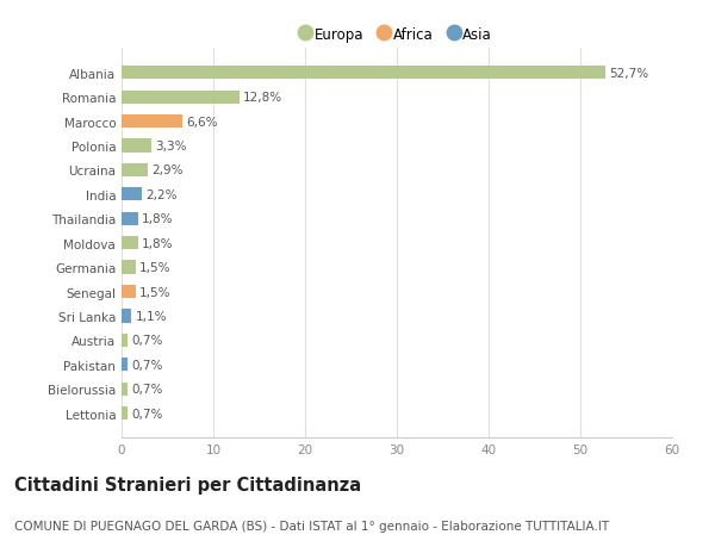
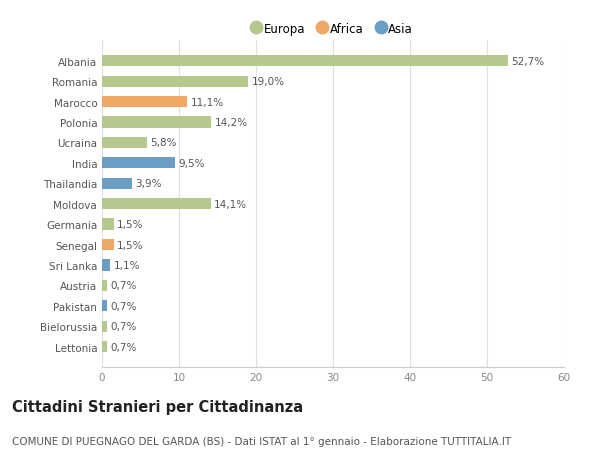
Romania: 12,8% -> 19,0%
Marocco: 6,6% -> 11,1%
Polonia: 3,3% -> 14,2%
Ucraina: 2,9% -> 5,8%
India: 2,2% -> 9,5%
Thailandia: 1,8% -> 3,9%
Moldova: 1,8% -> 14,1%
